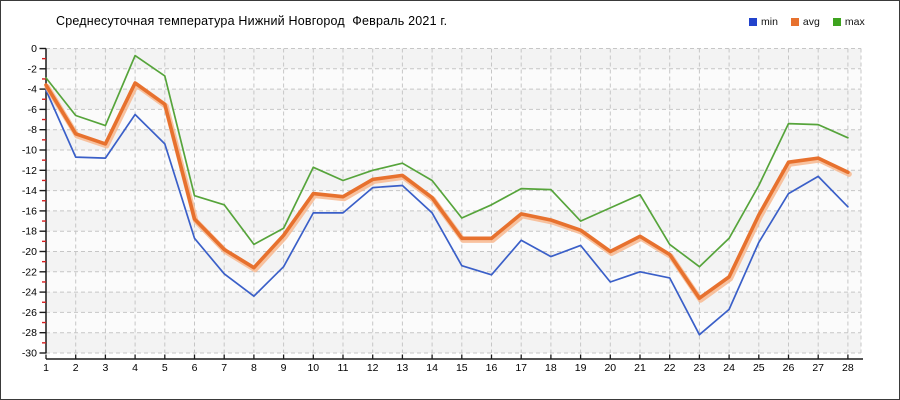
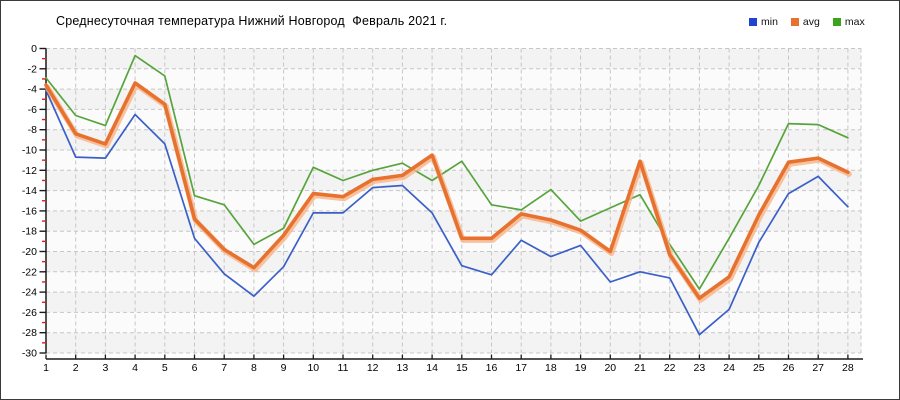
avg/14: -14.7 -> -10.5
max/15: -16.7 -> -11.1
max/17: -13.8 -> -15.9
avg/21: -18.5 -> -11.1
max/23: -21.5 -> -23.7
